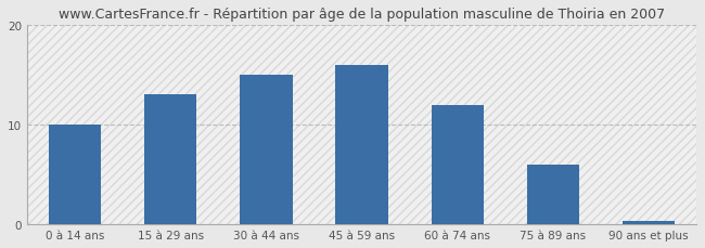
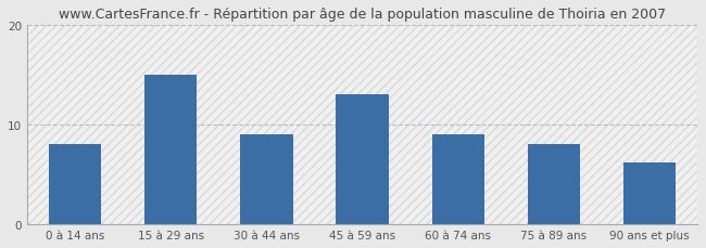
0 à 14 ans: 10.0 -> 8.0
15 à 29 ans: 13.0 -> 15.0
30 à 44 ans: 15.0 -> 9.0
45 à 59 ans: 16.0 -> 13.0
60 à 74 ans: 12.0 -> 9.0
75 à 89 ans: 6.0 -> 8.0
90 ans et plus: 0.3 -> 6.2
